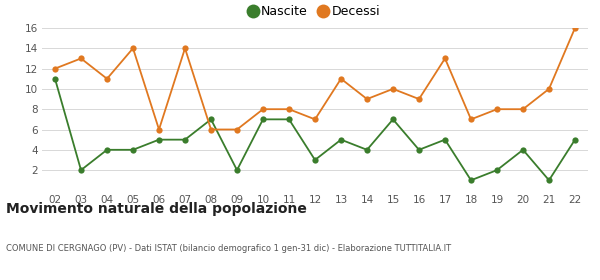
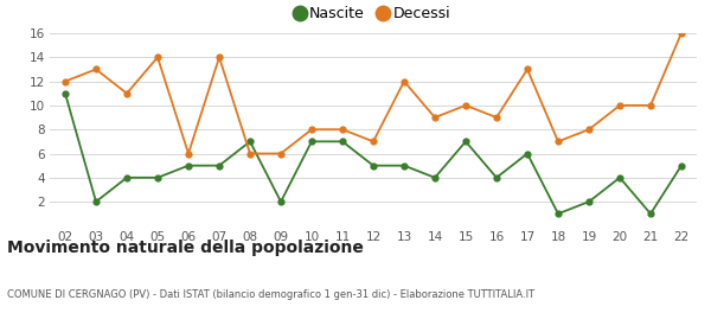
Nascite/12: 3 -> 5
Decessi/13: 11 -> 12
Nascite/17: 5 -> 6
Decessi/20: 8 -> 10
